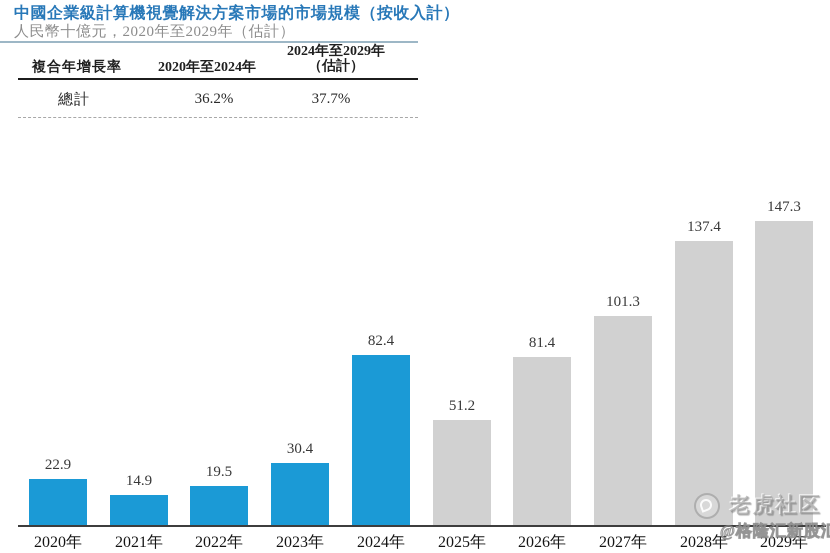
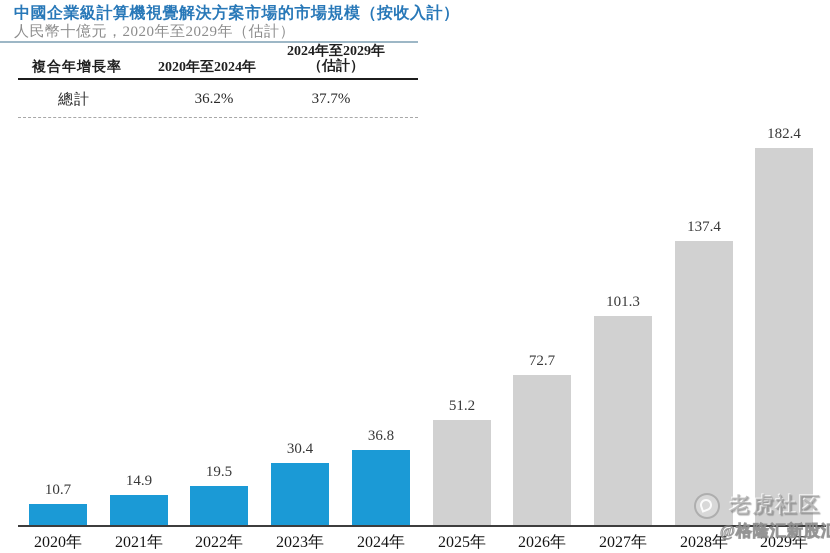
2020年: 22.9 -> 10.7
2024年: 82.4 -> 36.8
2026年: 81.4 -> 72.7
2029年: 147.3 -> 182.4
